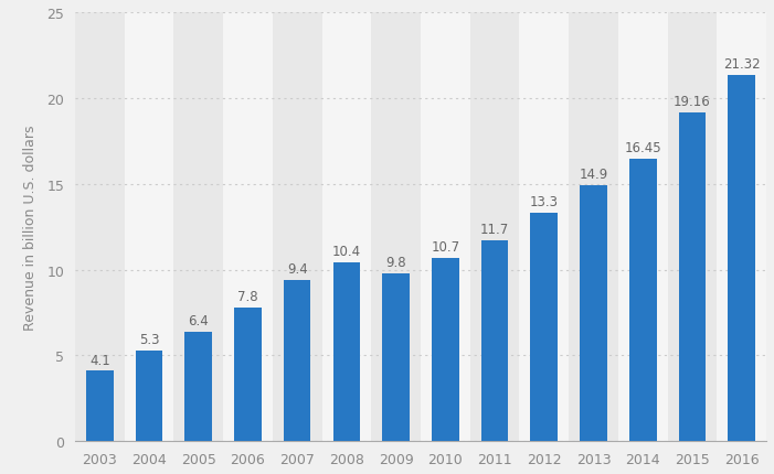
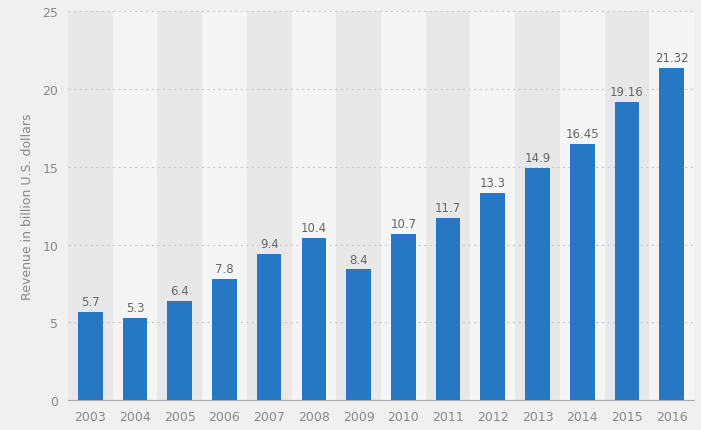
2003: 4.1 -> 5.7
2009: 9.8 -> 8.4
